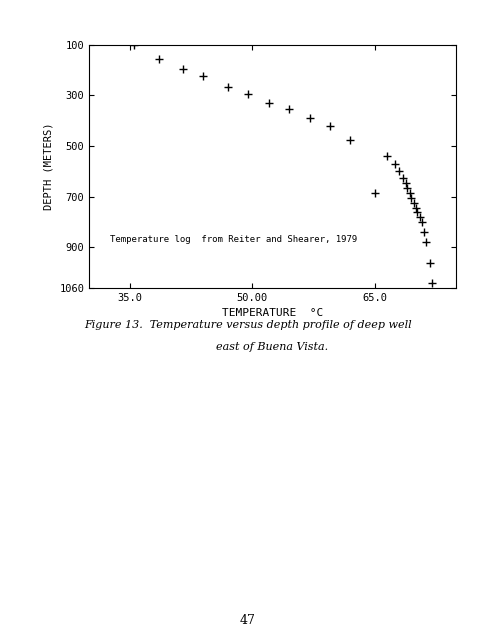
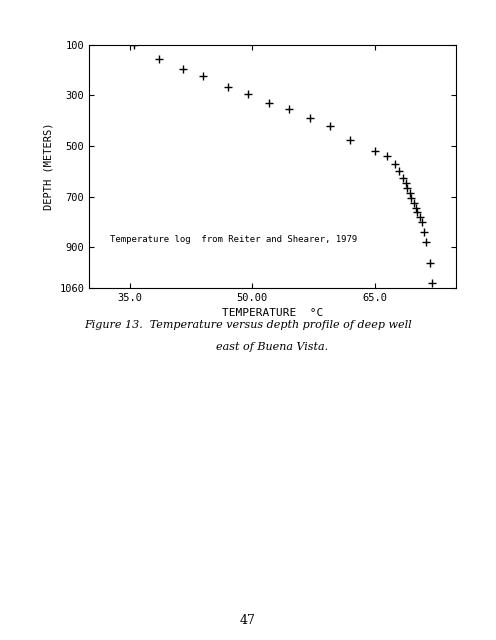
65.0: 685 -> 520
